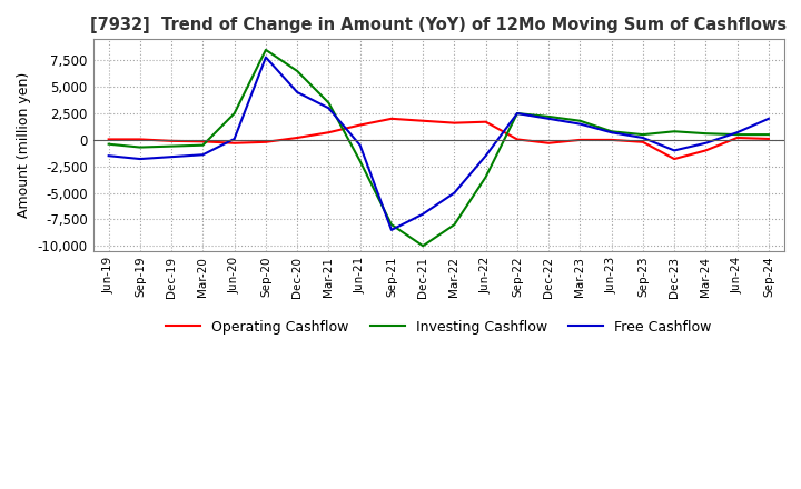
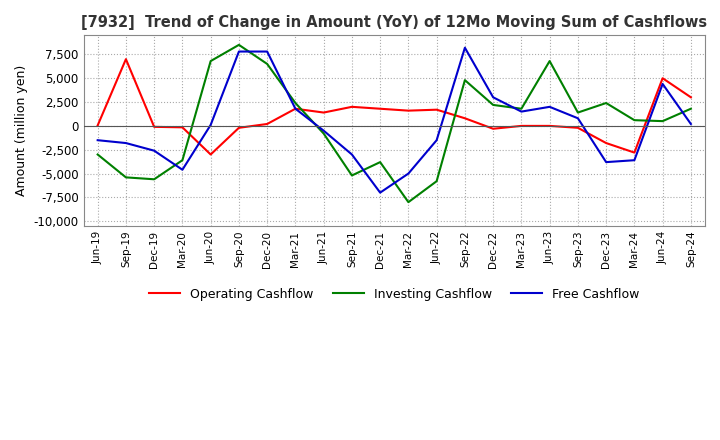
Investing Cashflow/Jun-19: -400 -> -3,000
Operating Cashflow/Sep-19: 0 -> 7,000
Investing Cashflow/Sep-19: -700 -> -5,400
Investing Cashflow/Dec-19: -600 -> -5,600
Free Cashflow/Dec-19: -1,600 -> -2,600
Investing Cashflow/Mar-20: -500 -> -3,600
Free Cashflow/Mar-20: -1,400 -> -4,600
Operating Cashflow/Jun-20: -300 -> -3,000
Investing Cashflow/Jun-20: 2,500 -> 6,800
Free Cashflow/Dec-20: 4,500 -> 7,800
Operating Cashflow/Mar-21: 700 -> 1,800
Investing Cashflow/Mar-21: 3,500 -> 2,400
Free Cashflow/Mar-21: 3,000 -> 1,800
Investing Cashflow/Jun-21: -2,000 -> -800
Investing Cashflow/Sep-21: -8,000 -> -5,200
Free Cashflow/Sep-21: -8,500 -> -3,000
Investing Cashflow/Dec-21: -10,000 -> -3,800
Investing Cashflow/Jun-22: -3,500 -> -5,800
Operating Cashflow/Sep-22: 0 -> 800
Investing Cashflow/Sep-22: 2,500 -> 4,800
Free Cashflow/Sep-22: 2,500 -> 8,200
Free Cashflow/Dec-22: 2,000 -> 3,000
Investing Cashflow/Jun-23: 800 -> 6,800
Free Cashflow/Jun-23: 700 -> 2,000
Investing Cashflow/Sep-23: 500 -> 1,400
Free Cashflow/Sep-23: 200 -> 800
Investing Cashflow/Dec-23: 800 -> 2,400
Free Cashflow/Dec-23: -1,000 -> -3,800
Operating Cashflow/Mar-24: -1,000 -> -2,800
Free Cashflow/Mar-24: -300 -> -3,600
Operating Cashflow/Jun-24: 200 -> 5,000
Free Cashflow/Jun-24: 700 -> 4,400
Operating Cashflow/Sep-24: 100 -> 3,000
Investing Cashflow/Sep-24: 500 -> 1,800
Free Cashflow/Sep-24: 2,000 -> 200
